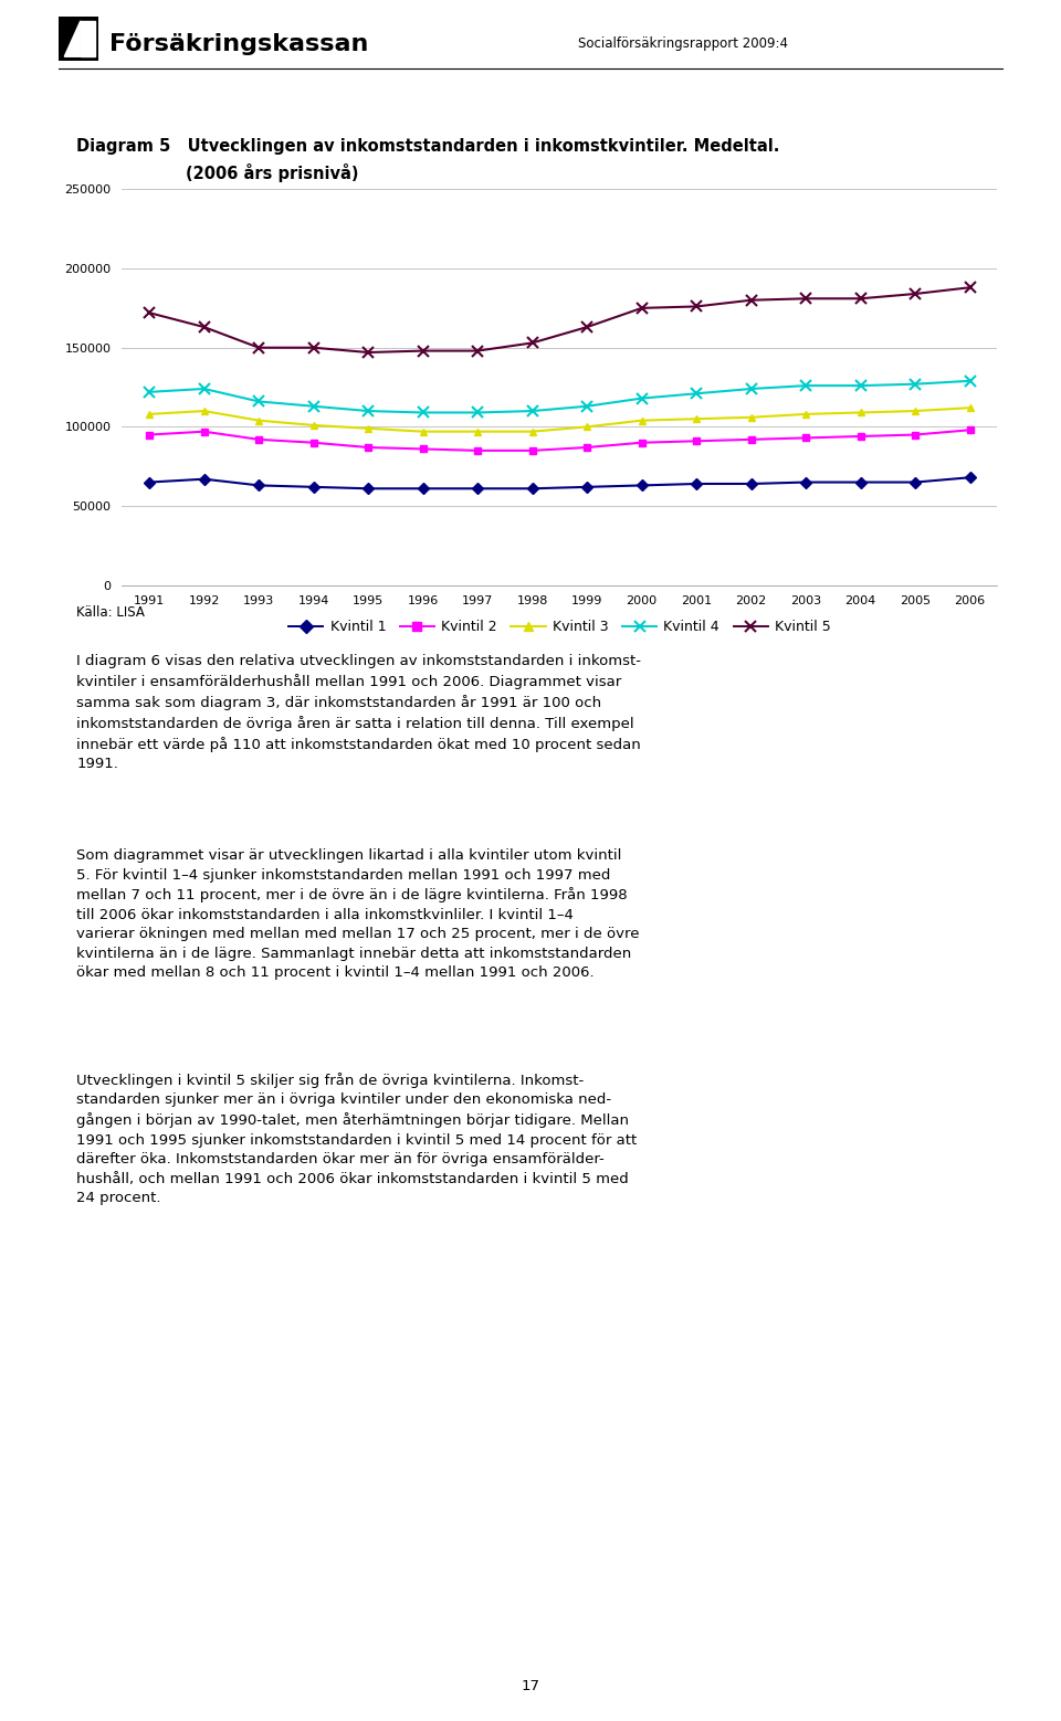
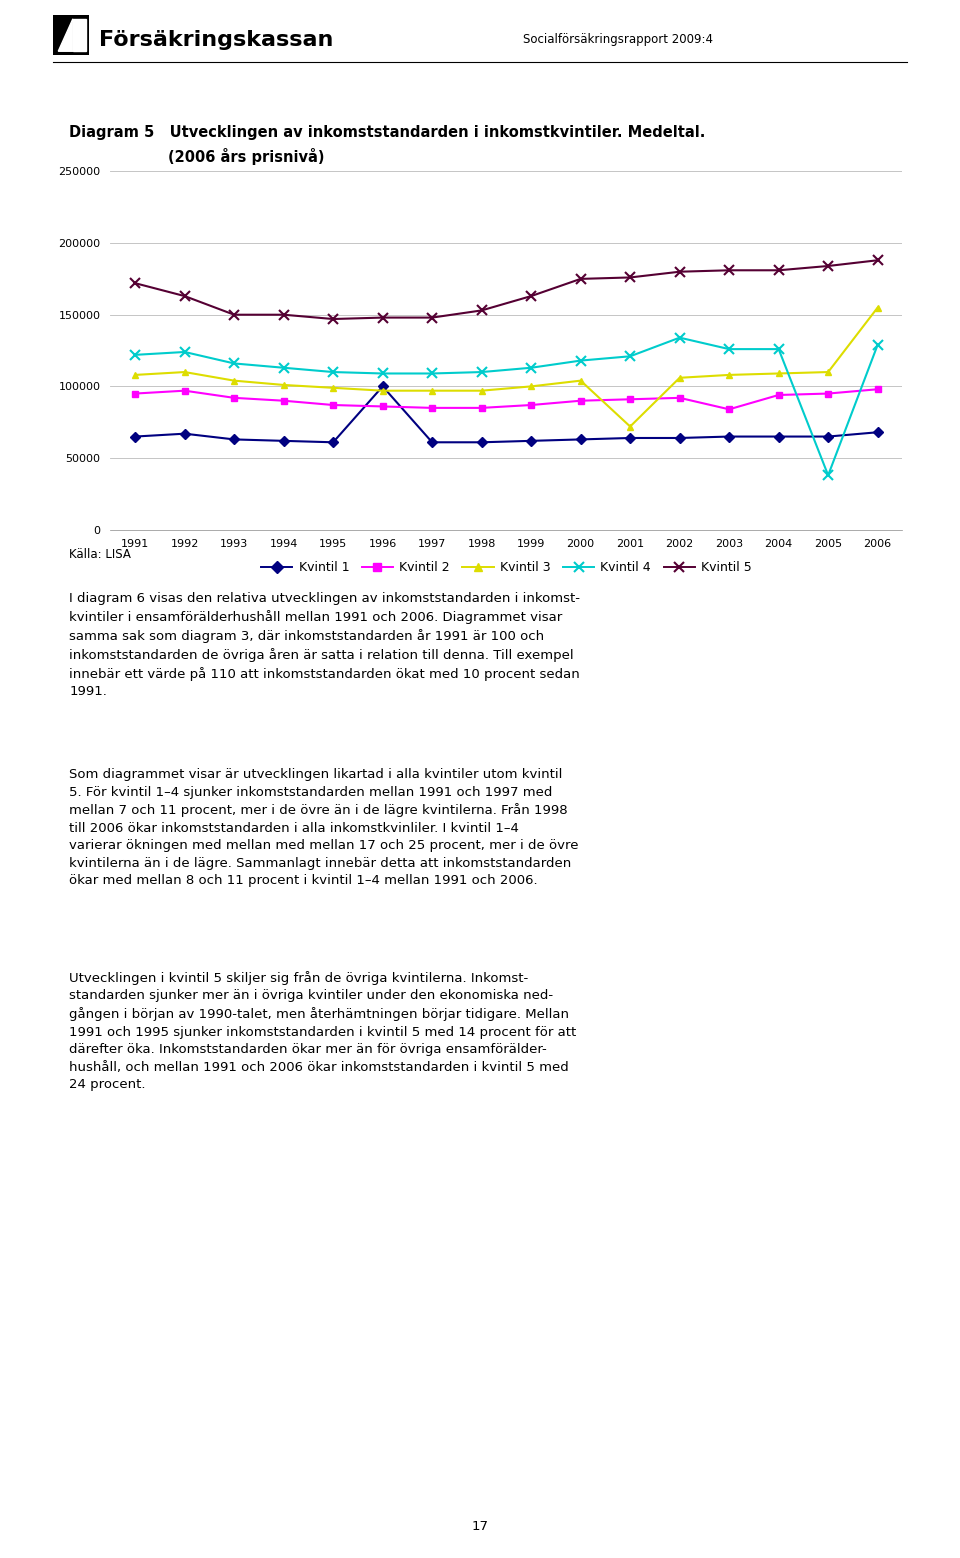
Kvintil 1/1996: 61000 -> 100000
Kvintil 3/2001: 105000 -> 72000
Kvintil 4/2002: 124000 -> 134000
Kvintil 2/2003: 93000 -> 84000
Kvintil 4/2005: 127000 -> 38000
Kvintil 3/2006: 112000 -> 155000
